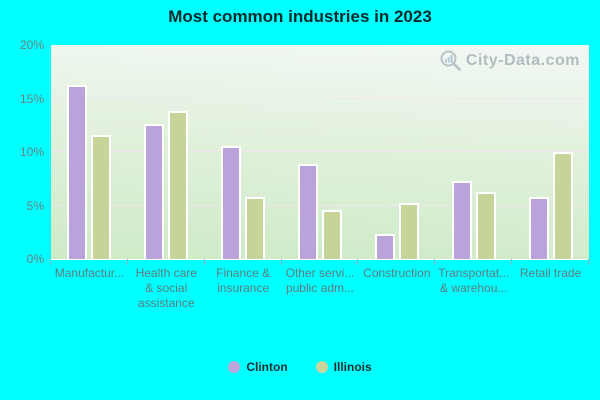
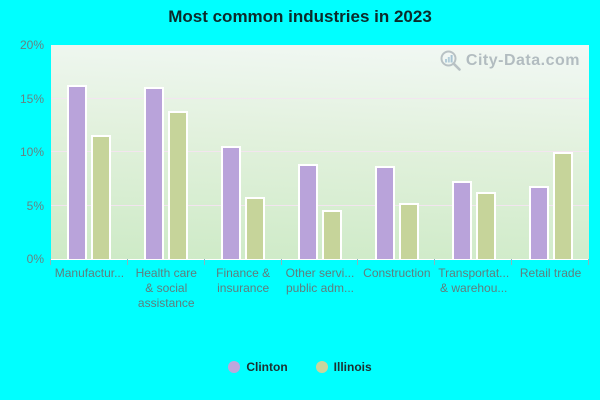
Clinton/Health care & social assistance: 12.6% -> 16.1%
Clinton/Construction: 2.3% -> 8.7%
Clinton/Retail trade: 5.8% -> 6.8%
